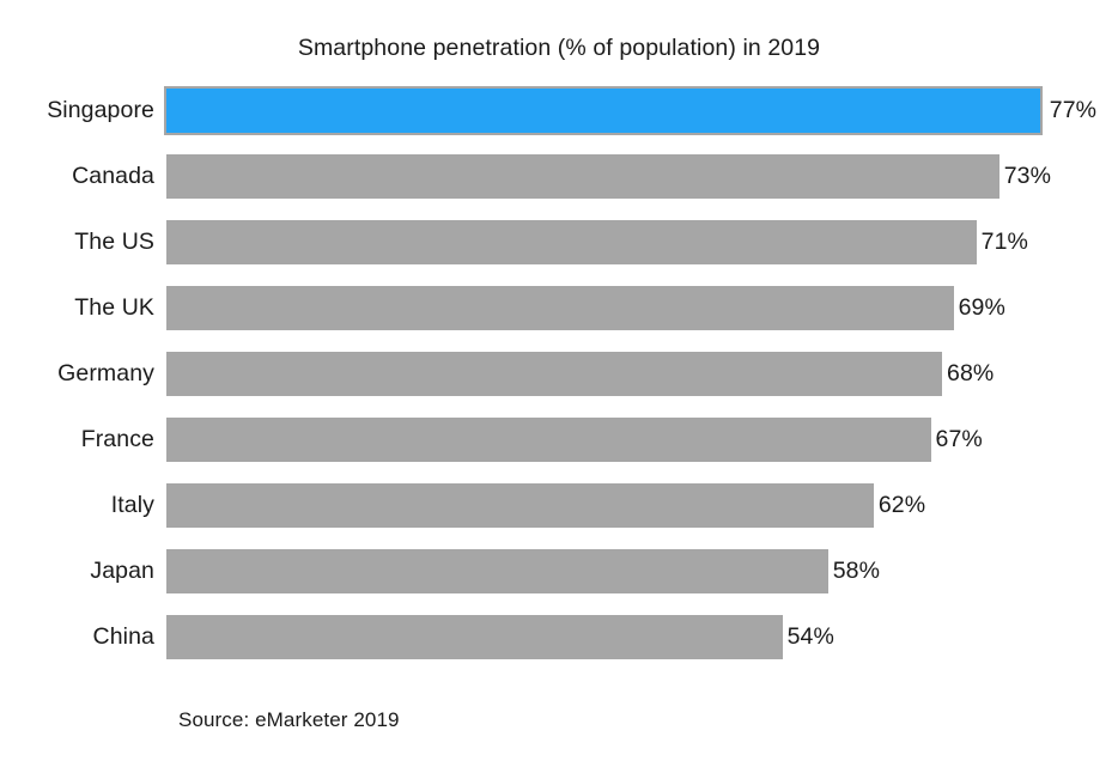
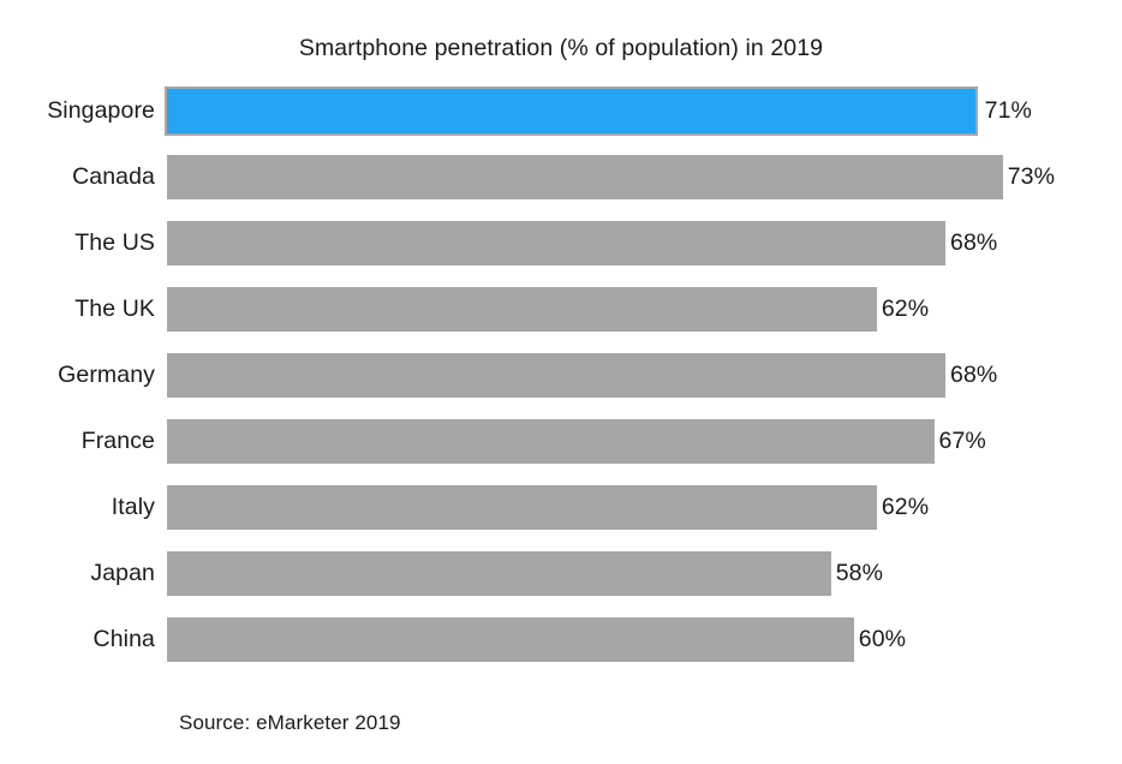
Singapore: 77% -> 71%
The US: 71% -> 68%
The UK: 69% -> 62%
China: 54% -> 60%
